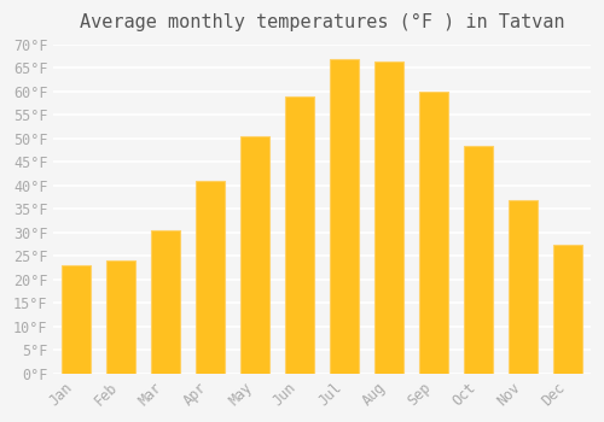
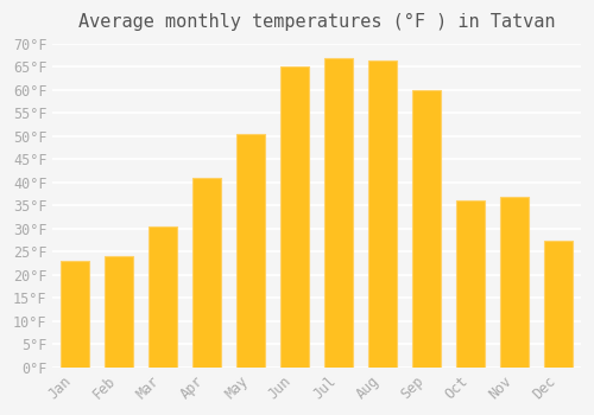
Jun: 59.0°F -> 65.0°F
Oct: 48.5°F -> 36.0°F
